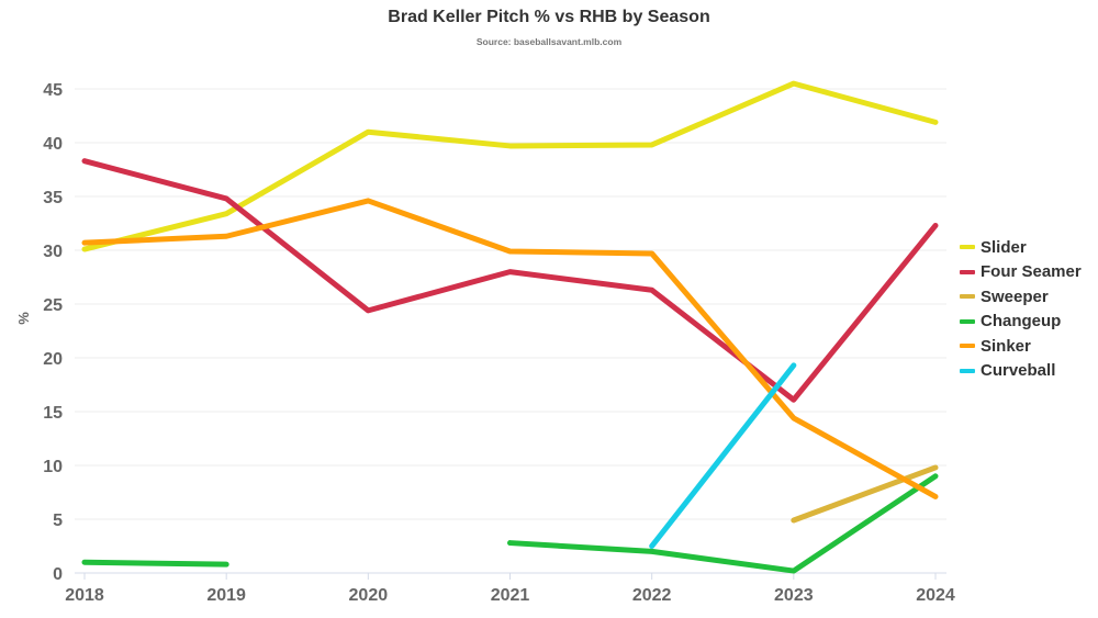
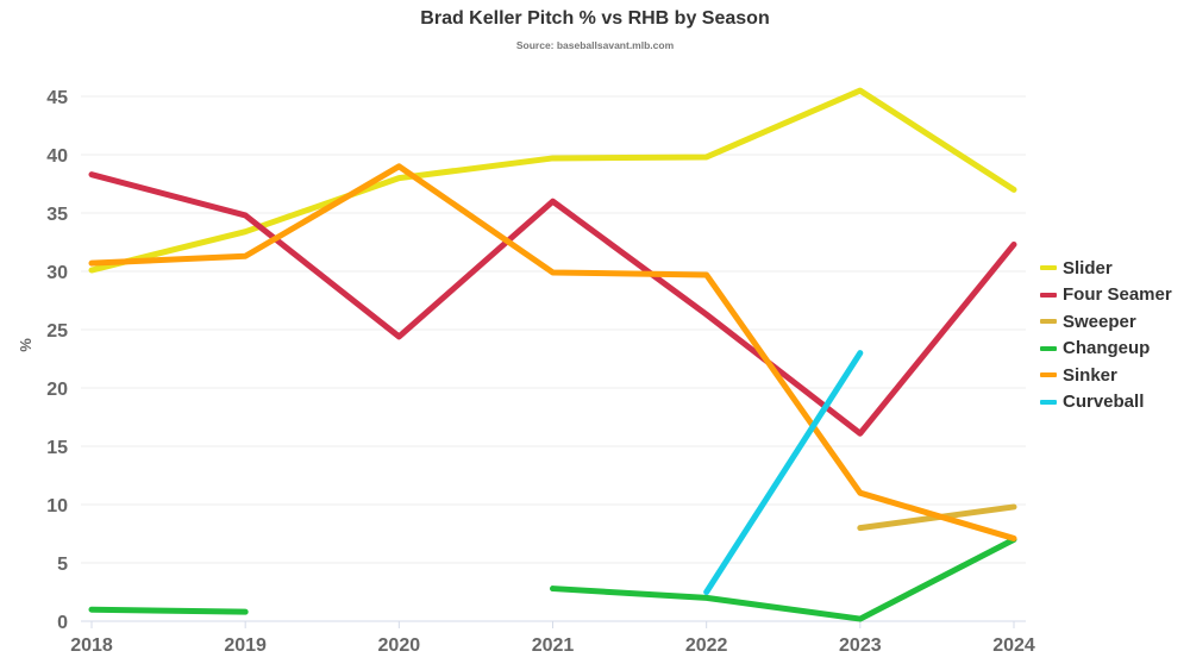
Slider/2020: 41 -> 38
Sinker/2020: 35 -> 39
Four Seamer/2021: 28 -> 36
Sweeper/2023: 5 -> 8
Sinker/2023: 14 -> 11
Curveball/2023: 19 -> 23
Slider/2024: 42 -> 37
Changeup/2024: 9 -> 7
